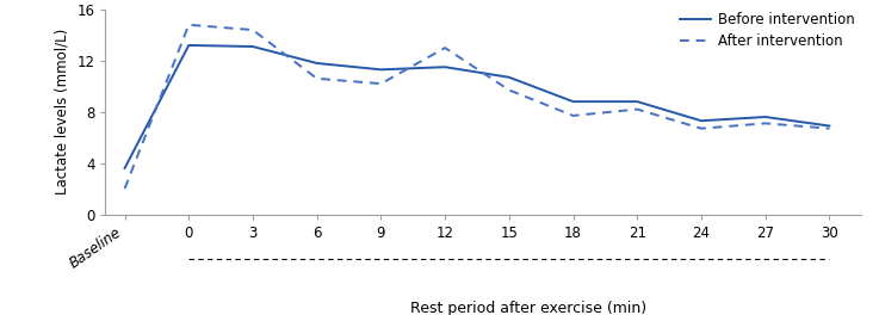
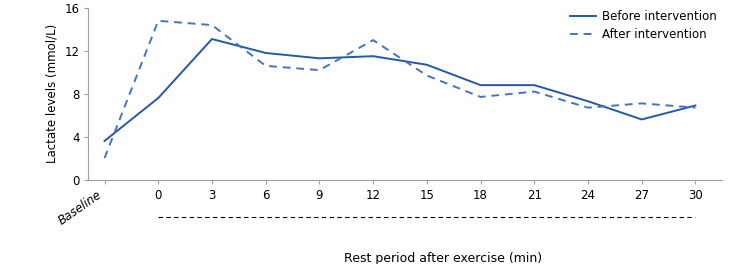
Before intervention/0: 13.2 -> 7.6
Before intervention/27: 7.6 -> 5.6
